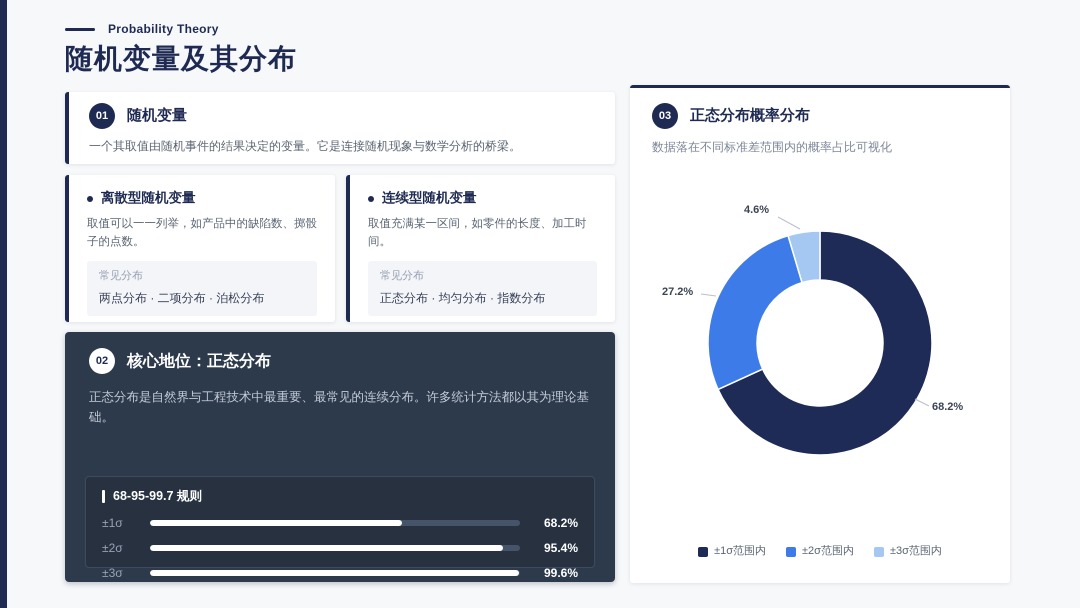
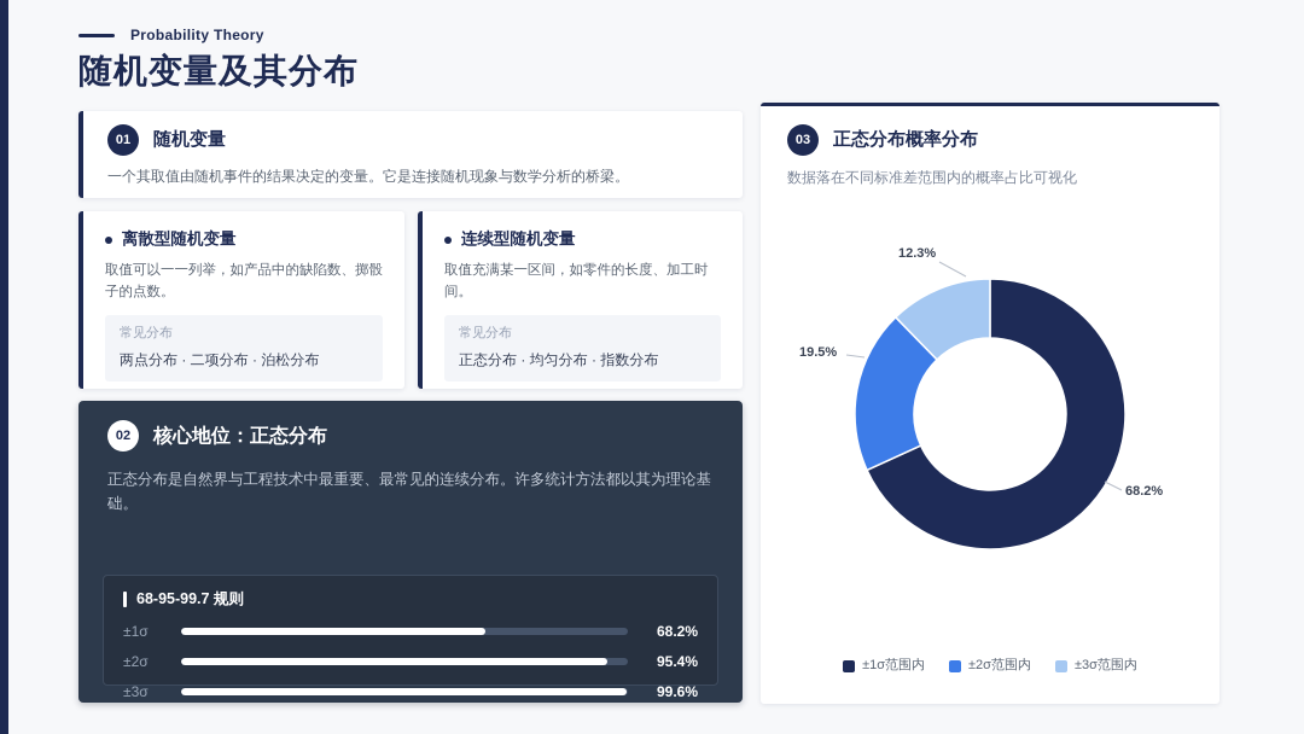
±2σ范围内: 27.2% -> 19.5%
±3σ范围内: 4.6% -> 12.3%
